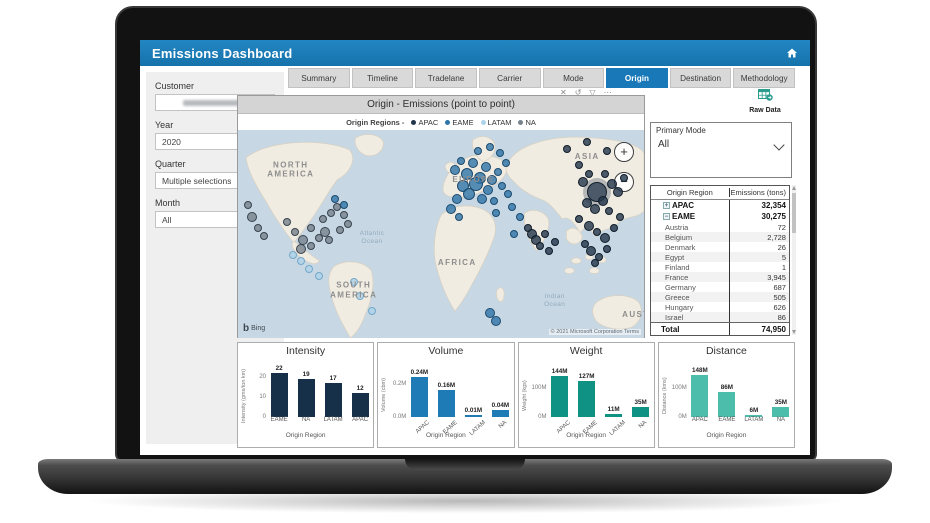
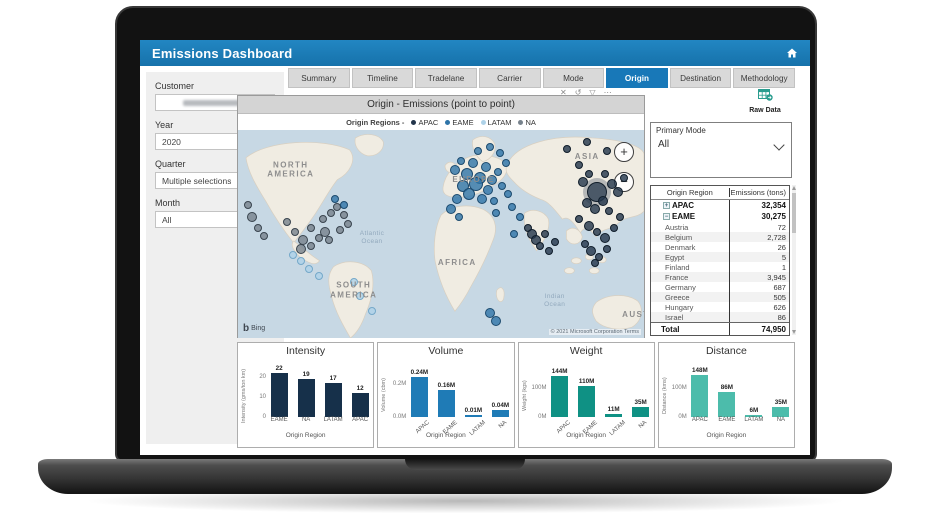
Weight/EAME: 127M -> 110M
